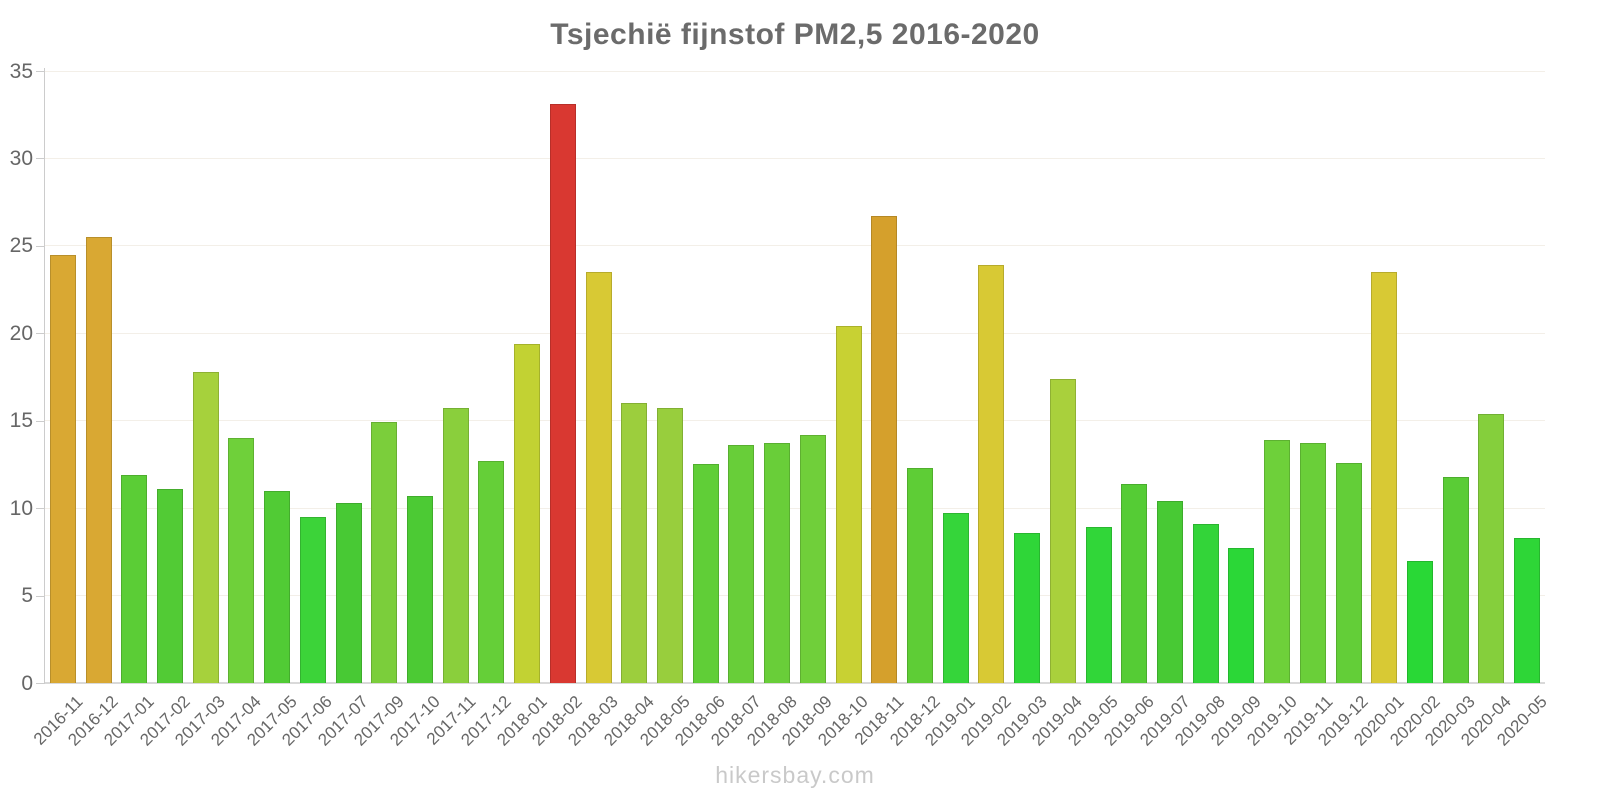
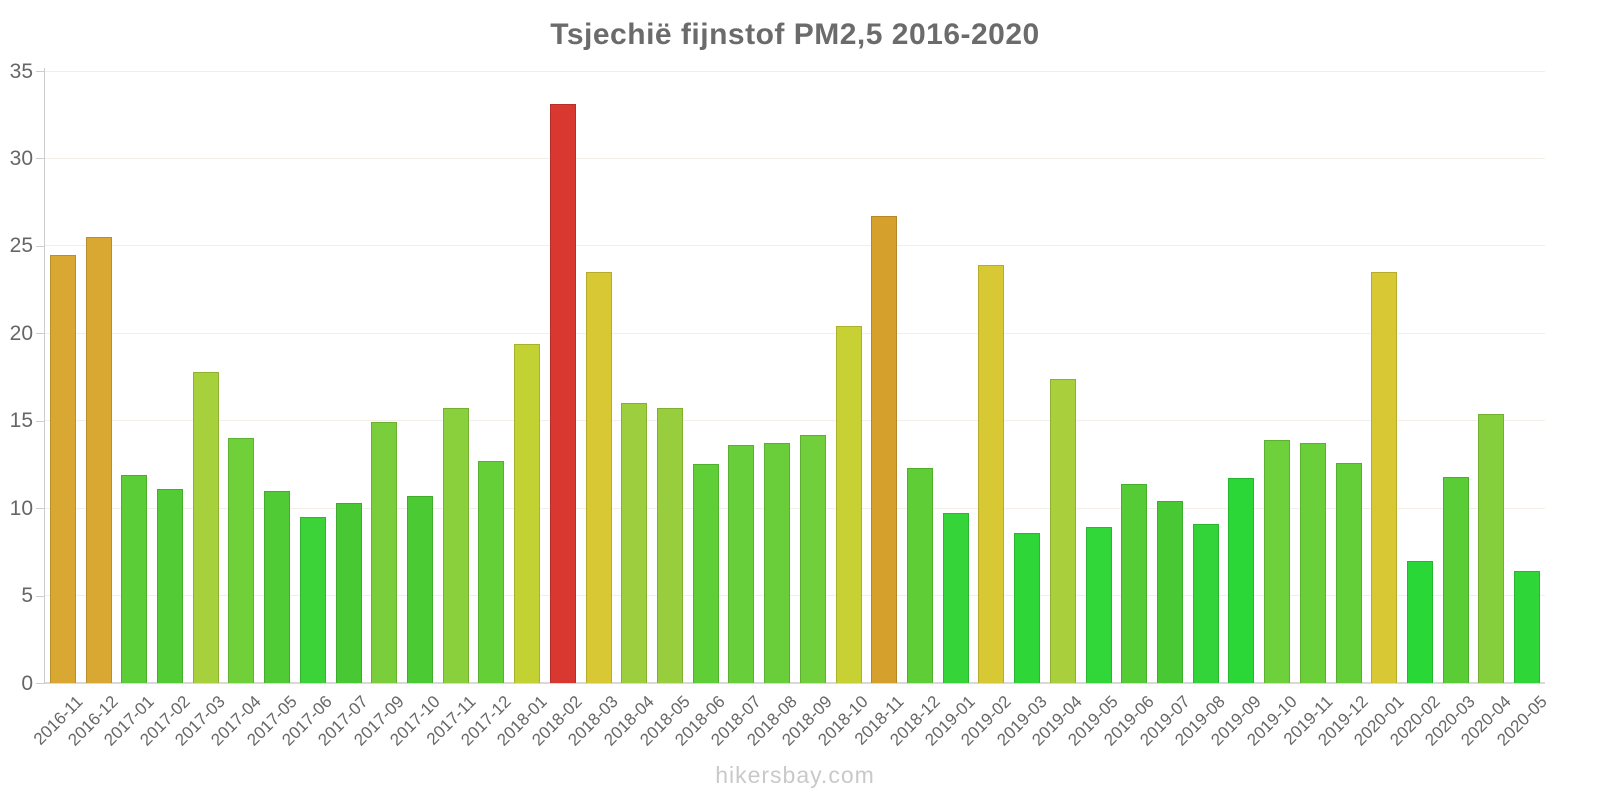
2019-09: 7.7 -> 11.7
2020-05: 8.3 -> 6.4
